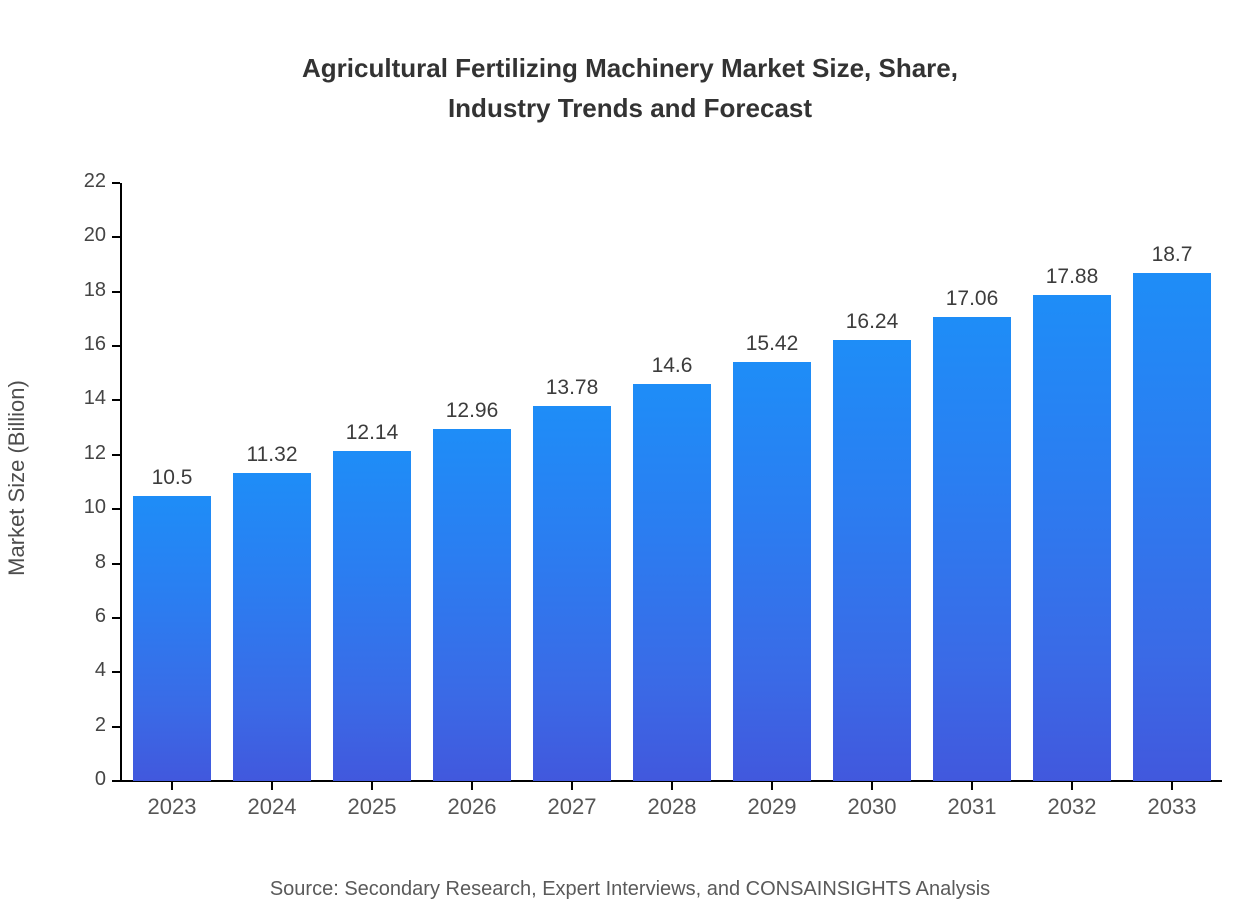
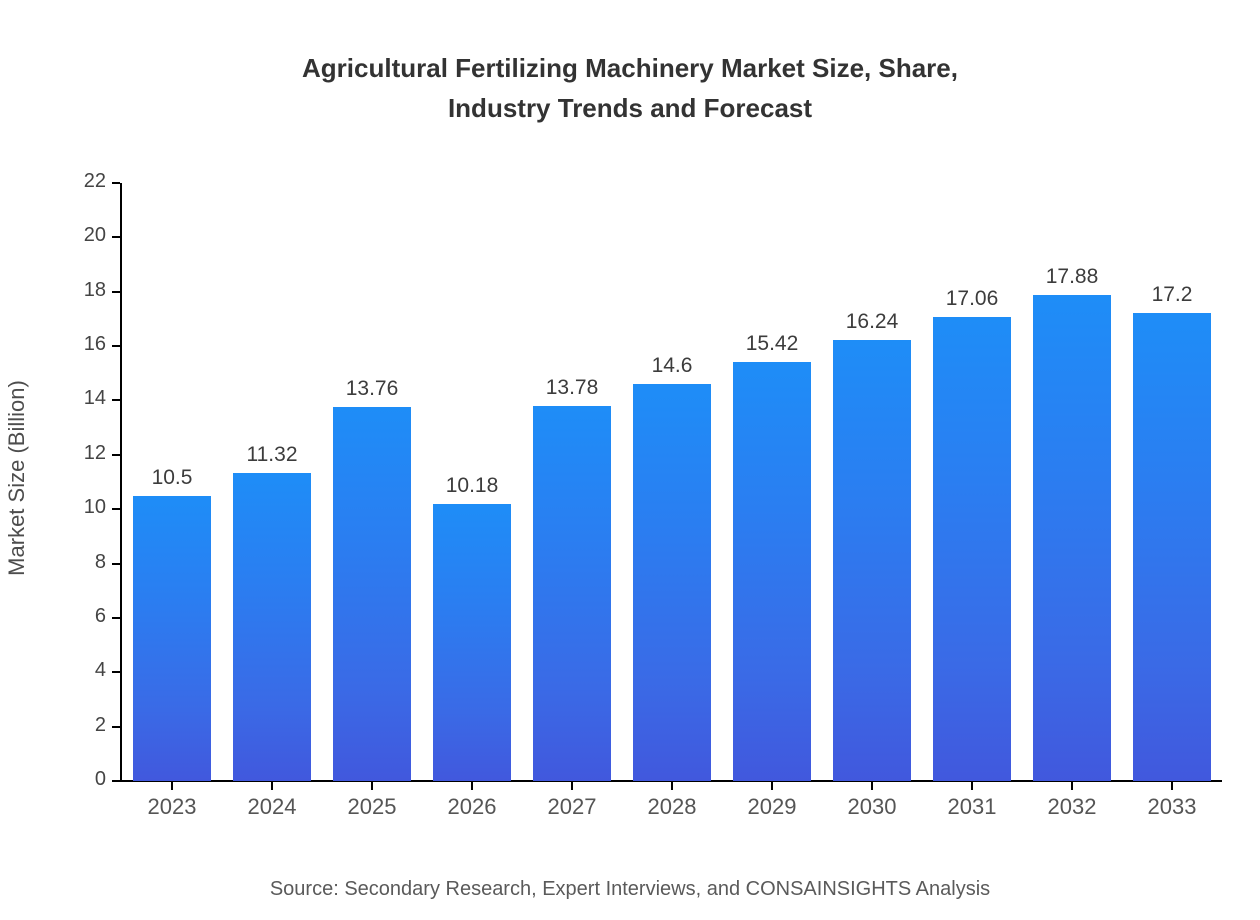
2025: 12.14 -> 13.76
2026: 12.96 -> 10.18
2033: 18.7 -> 17.2
